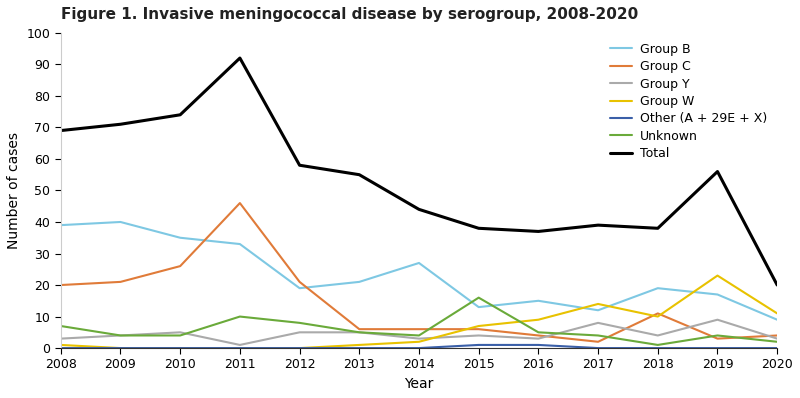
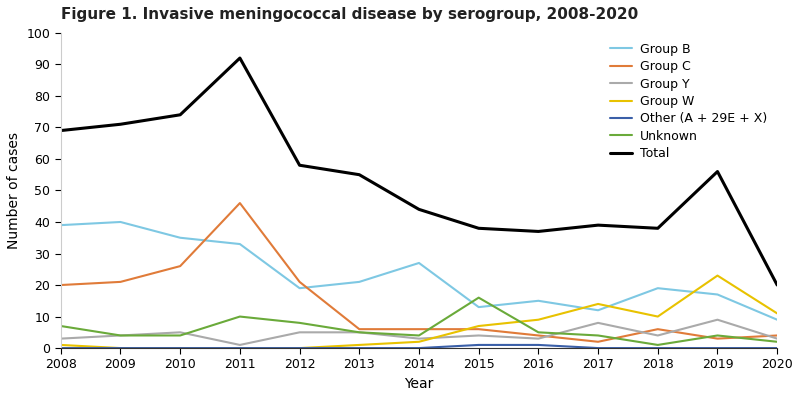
Group C/2018: 11 -> 6
